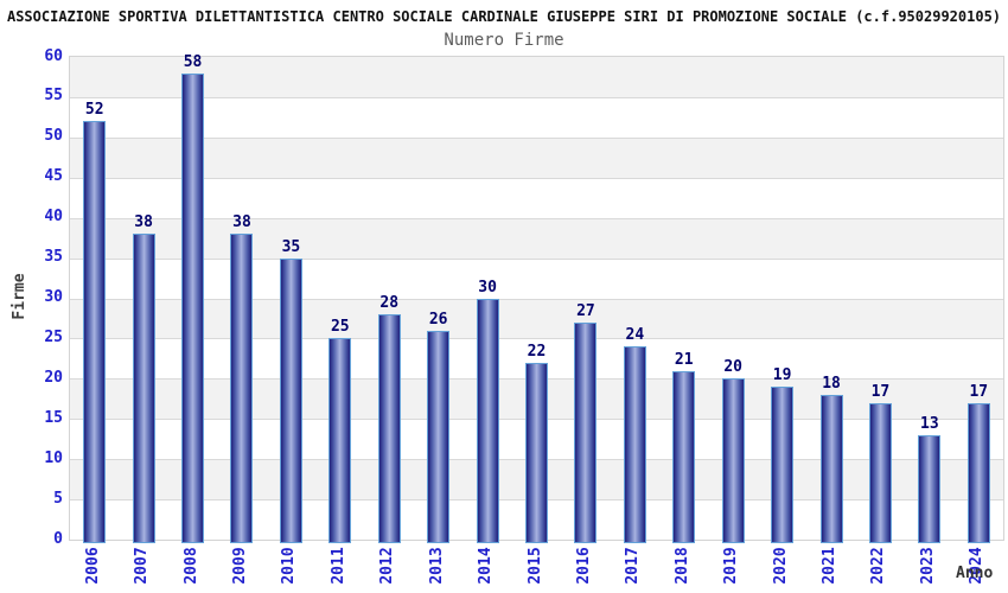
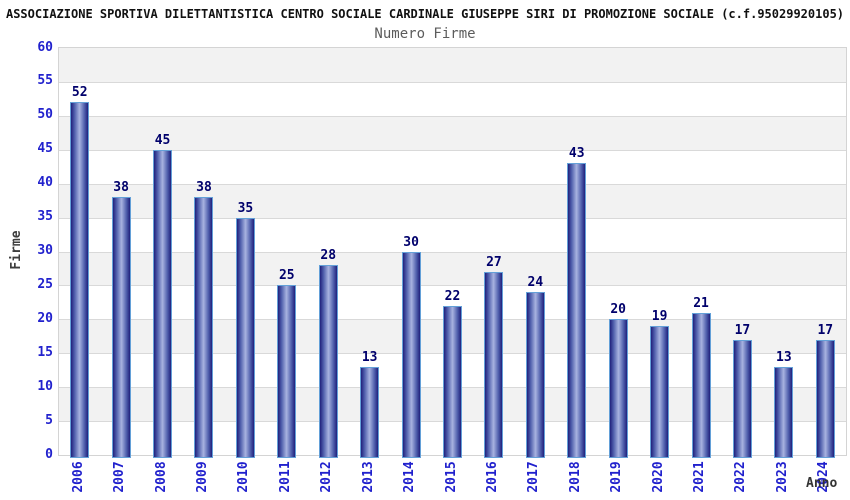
2008: 58 -> 45
2013: 26 -> 13
2018: 21 -> 43
2021: 18 -> 21
